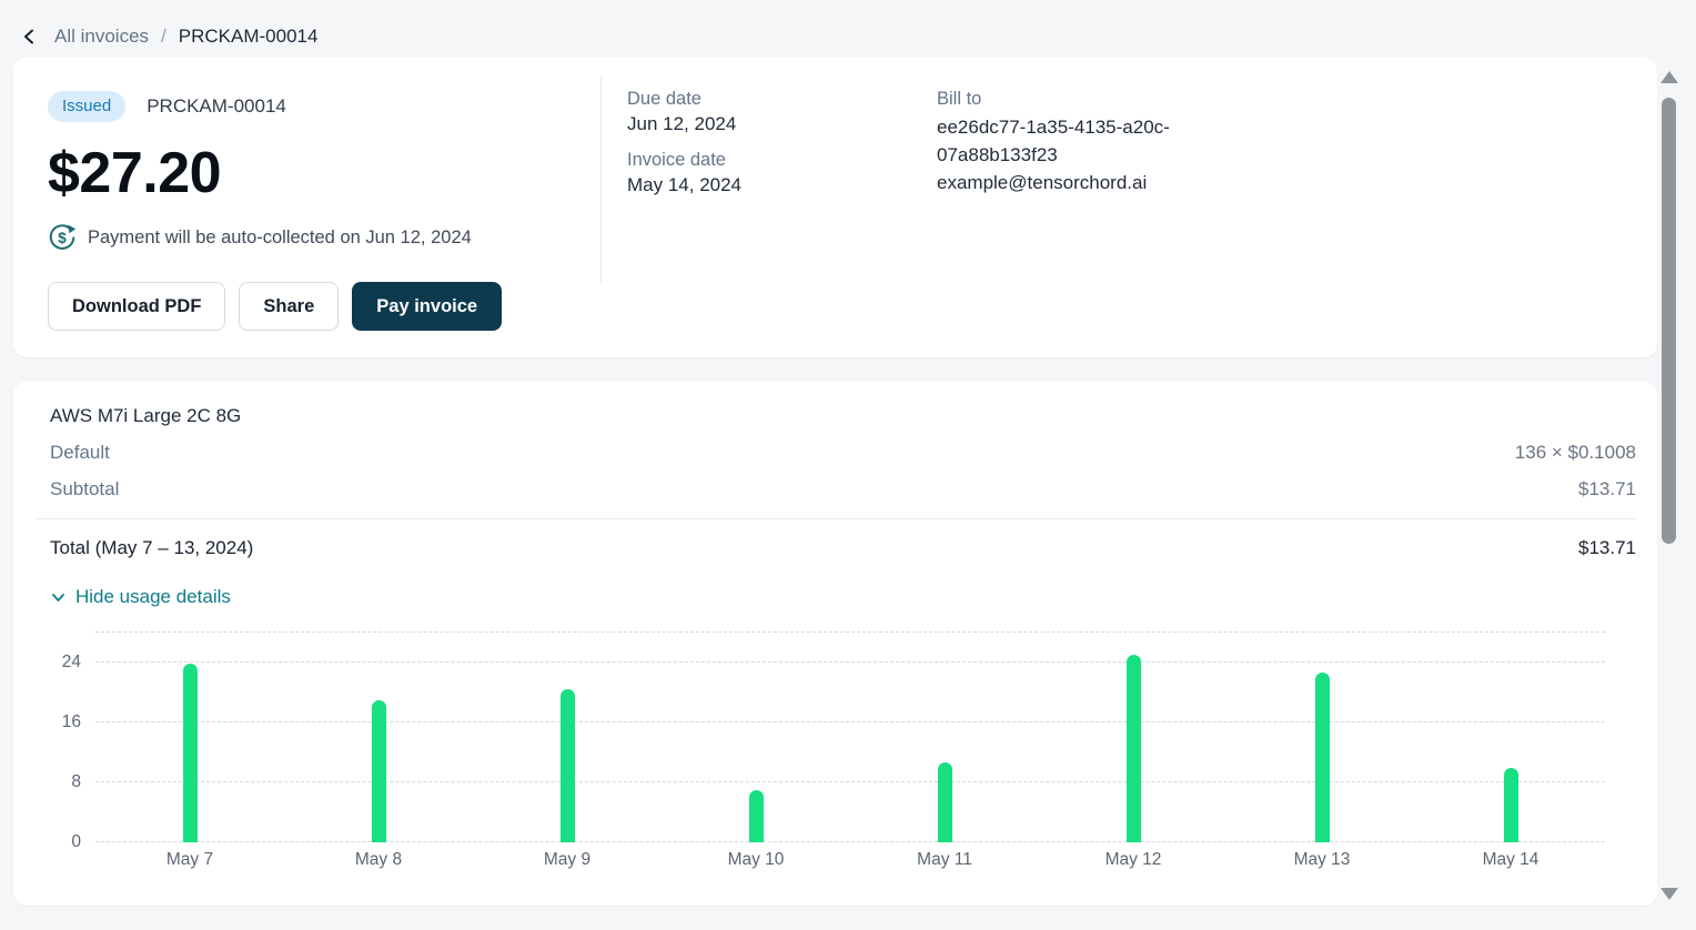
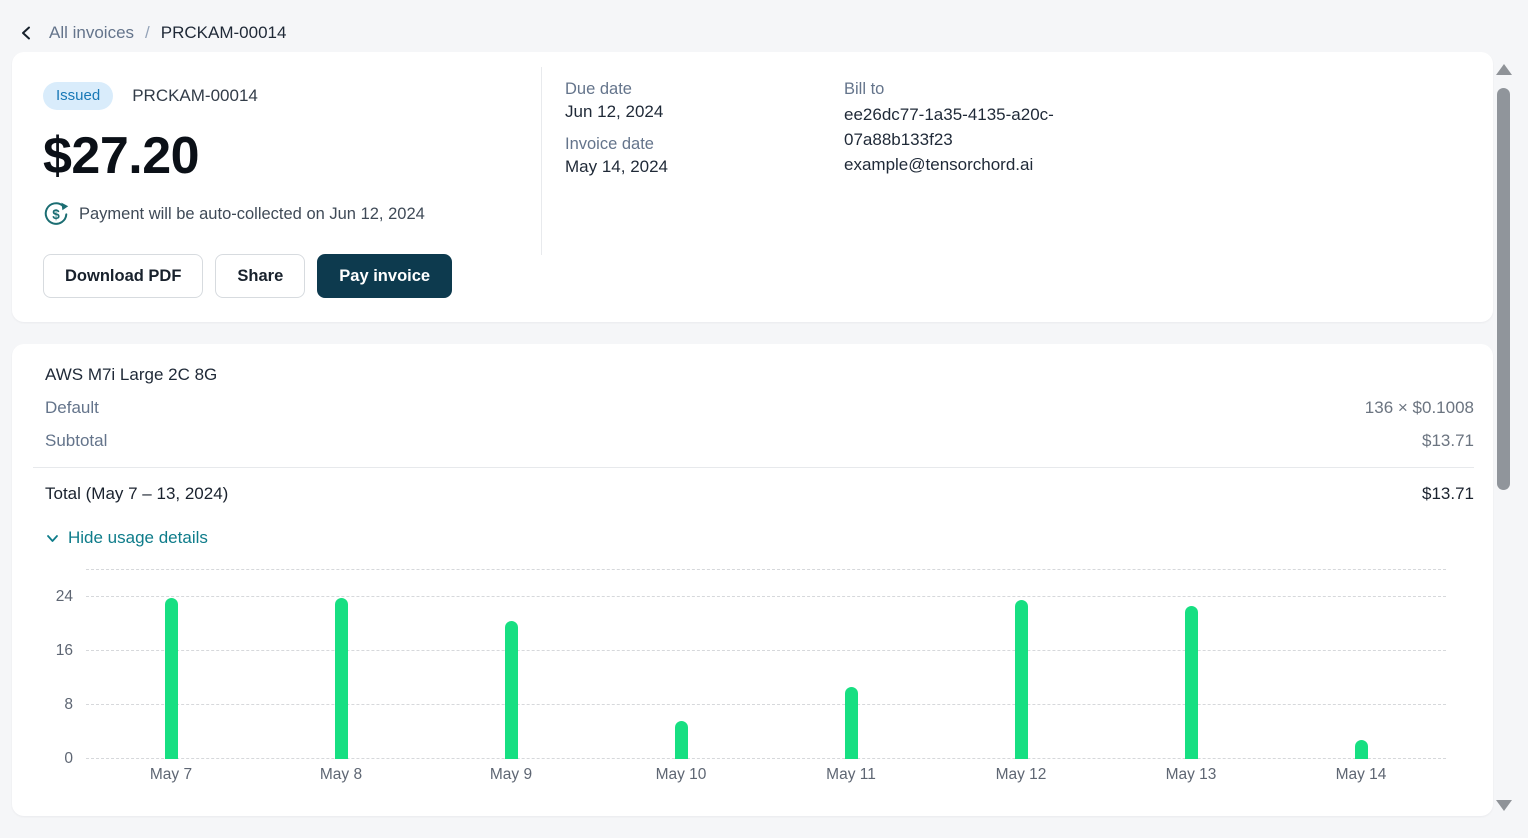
May 8: 19 -> 24
May 10: 7 -> 6
May 12: 25 -> 24
May 14: 10 -> 3
